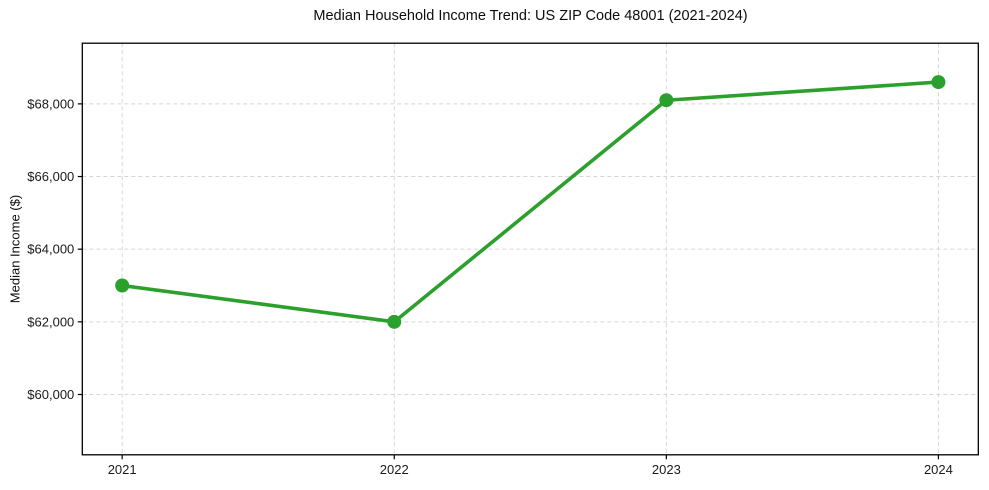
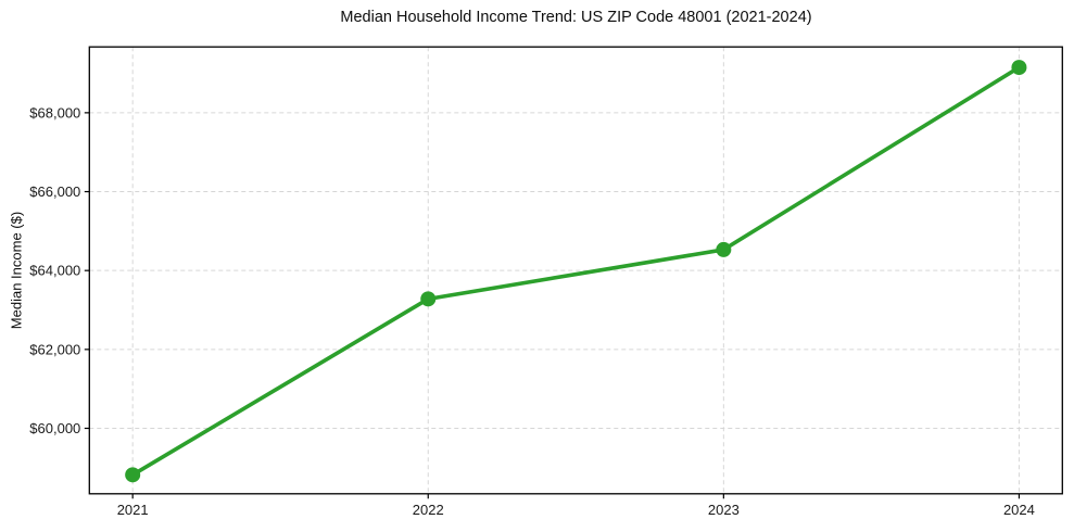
2021: $63000 -> $58800
2022: $62000 -> $63300
2023: $68100 -> $64500
2024: $68600 -> $69200
